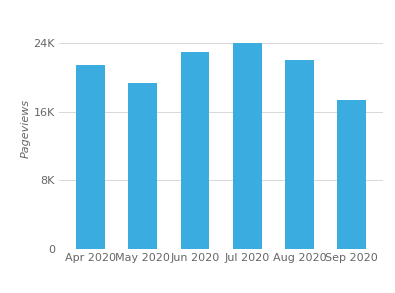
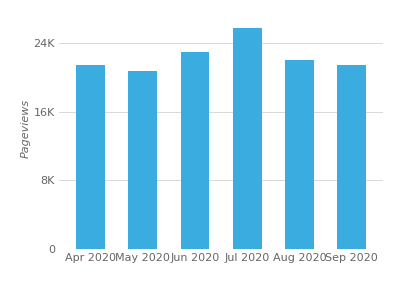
May 2020: 19.4K -> 20.8K
Jul 2020: 24.0K -> 25.8K
Sep 2020: 17.4K -> 21.5K
